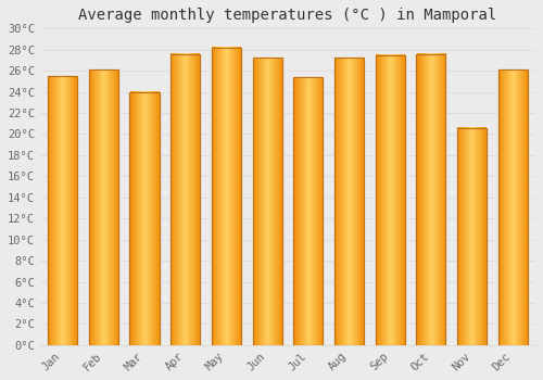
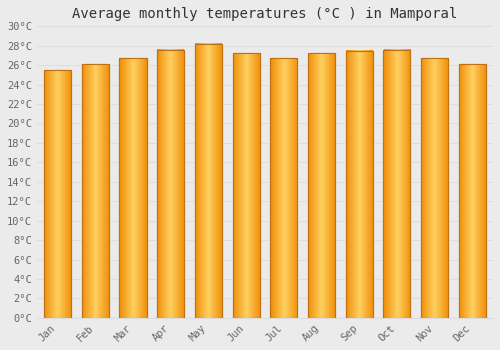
Mar: 24.0°C -> 26.7°C
Jul: 25.4°C -> 26.7°C
Nov: 20.6°C -> 26.7°C
